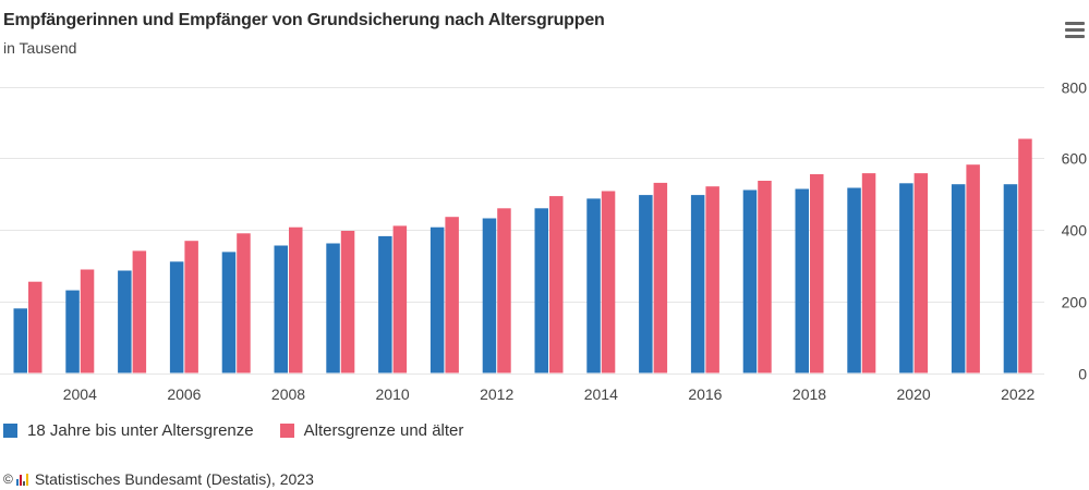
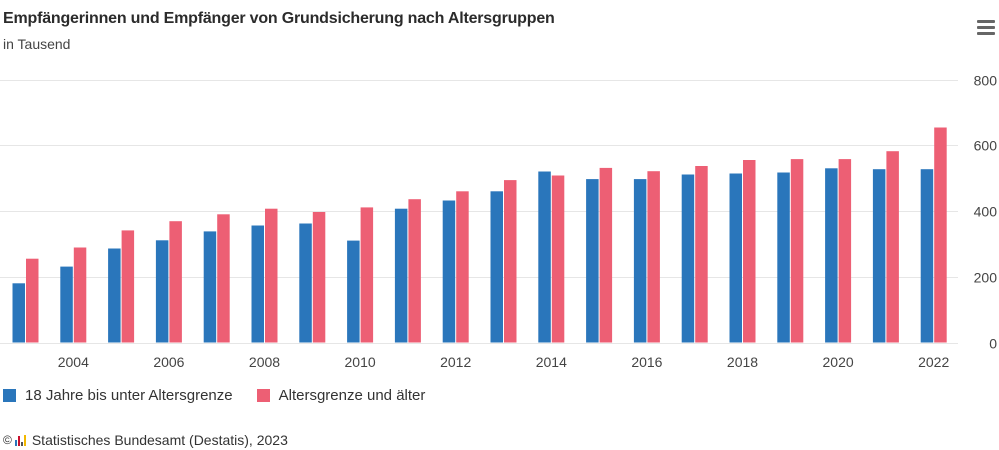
18 Jahre bis unter Altersgrenze/2010: 380 -> 310
18 Jahre bis unter Altersgrenze/2014: 490 -> 520
